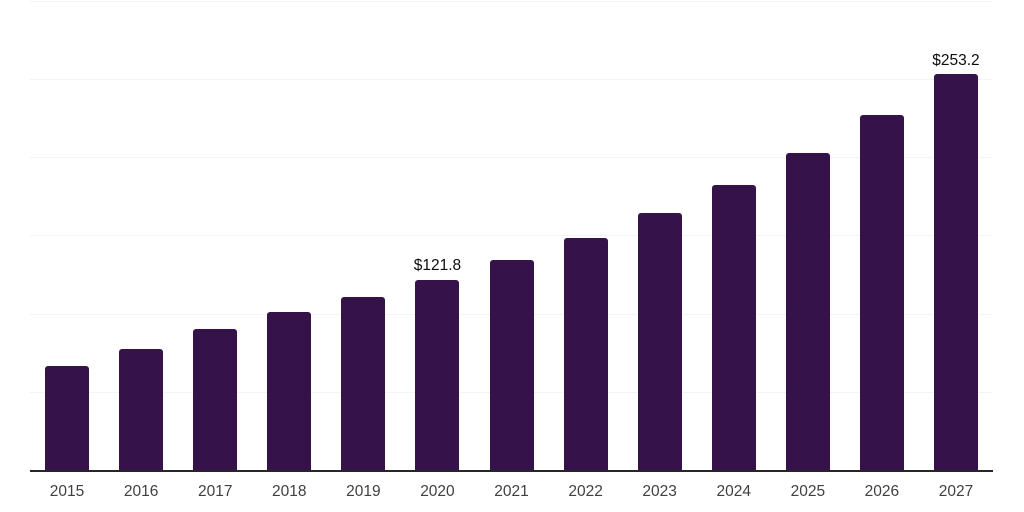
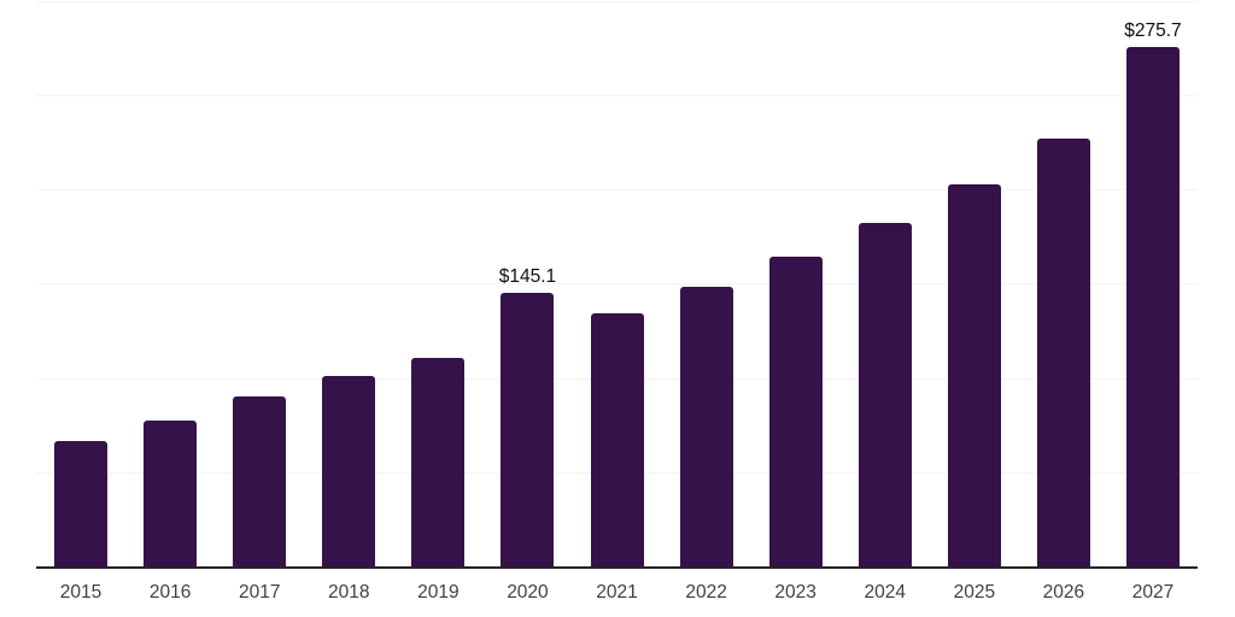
2020: $121.8 -> $145.1
2027: $253.2 -> $275.7
